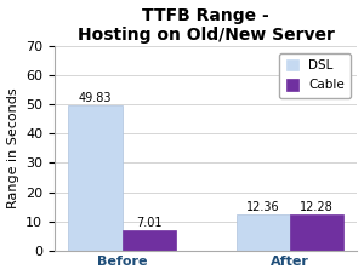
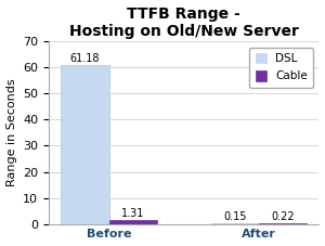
DSL/Before: 49.83 -> 61.18
Cable/Before: 7.01 -> 1.31
DSL/After: 12.36 -> 0.15
Cable/After: 12.28 -> 0.22
